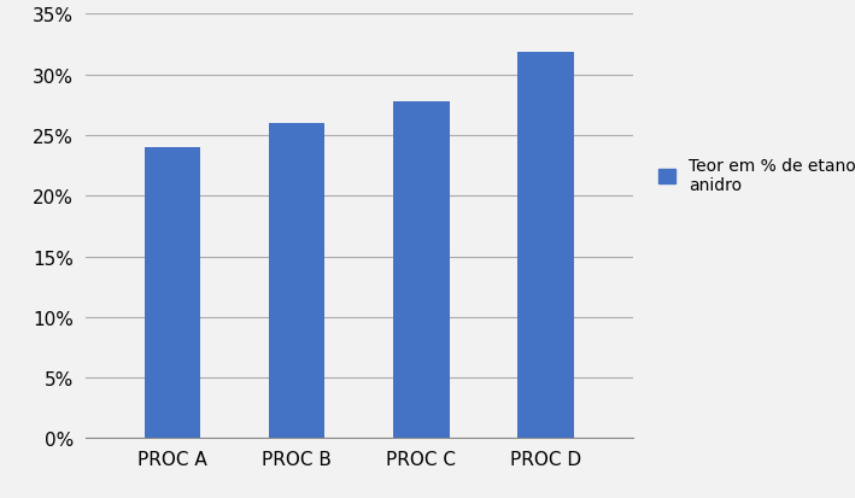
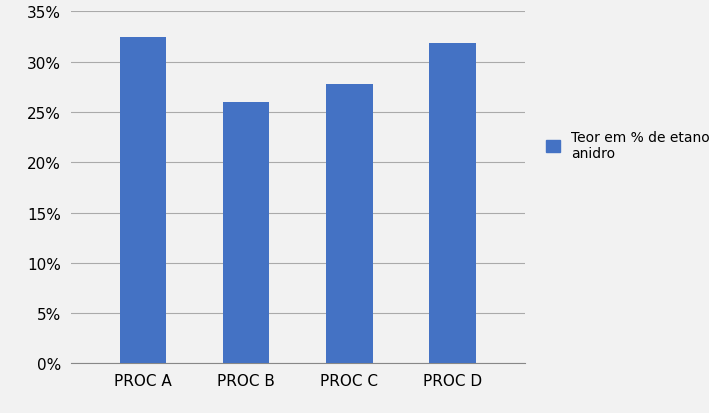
PROC A: 24.0% -> 32.5%
